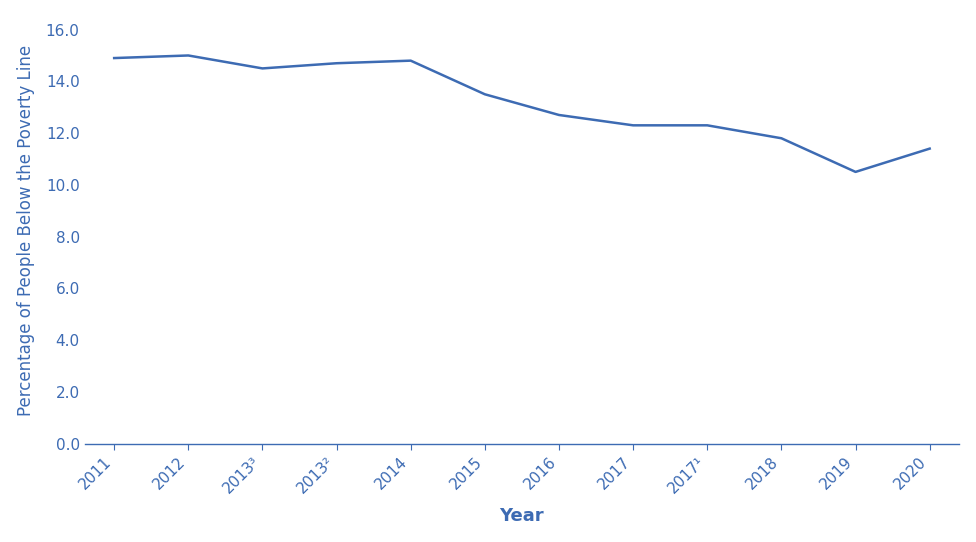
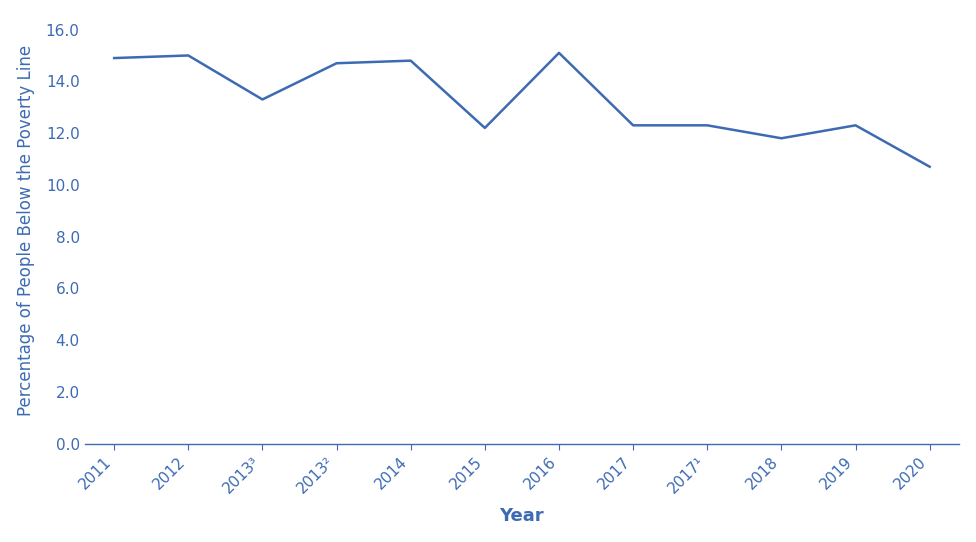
2013³: 14.5 -> 13.3
2015: 13.5 -> 12.2
2016: 12.7 -> 15.1
2019: 10.5 -> 12.3
2020: 11.4 -> 10.7
